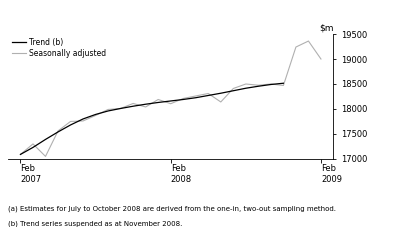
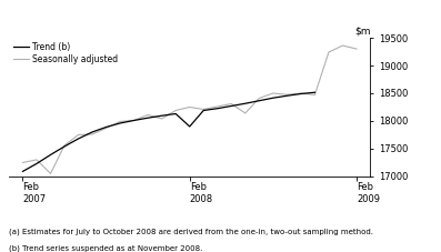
Seasonally adjusted/Feb 2007: 17090 -> 17250
Trend (b)/Feb 2008: 18160 -> 17900
Seasonally adjusted/Feb 2008: 18100 -> 18250
Seasonally adjusted/Feb 2009: 19000 -> 19300
